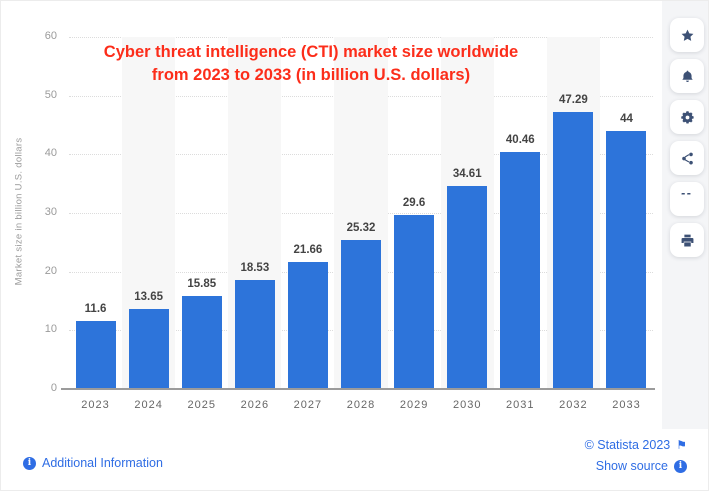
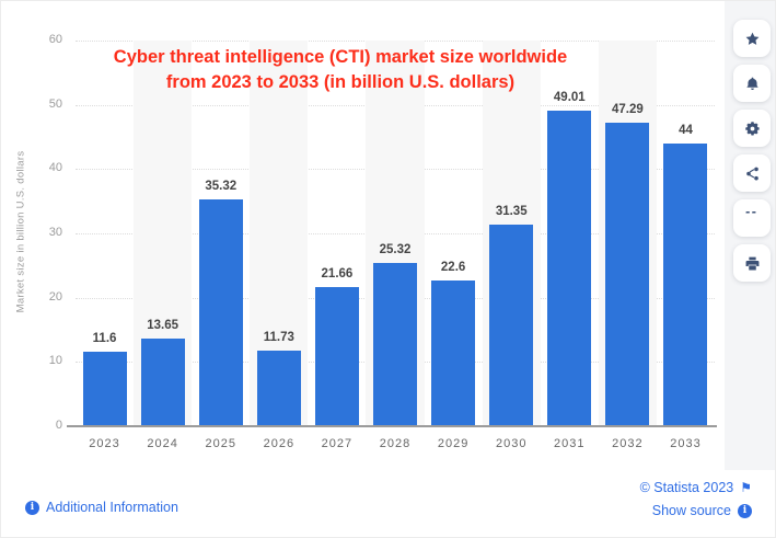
2025: 15.85 -> 35.32
2026: 18.53 -> 11.73
2029: 29.6 -> 22.6
2030: 34.61 -> 31.35
2031: 40.46 -> 49.01
